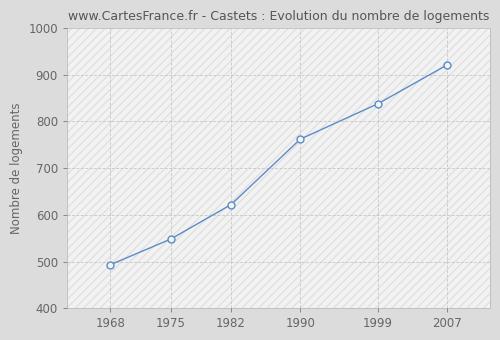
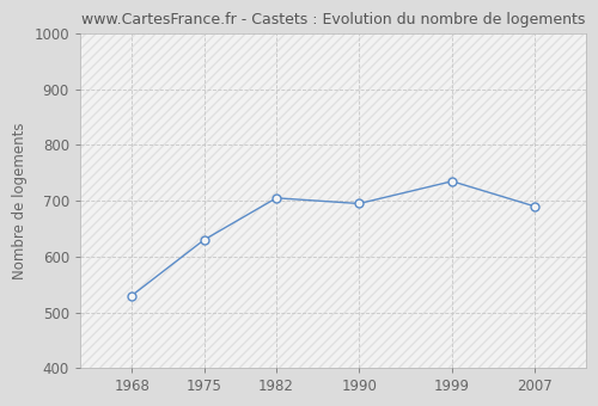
1968: 493 -> 530
1975: 548 -> 630
1982: 622 -> 705
1990: 762 -> 695
1999: 838 -> 735
2007: 921 -> 690
